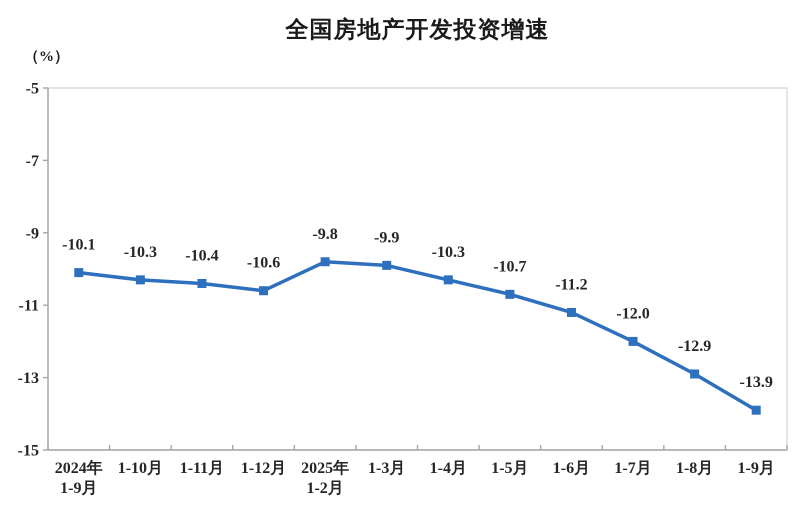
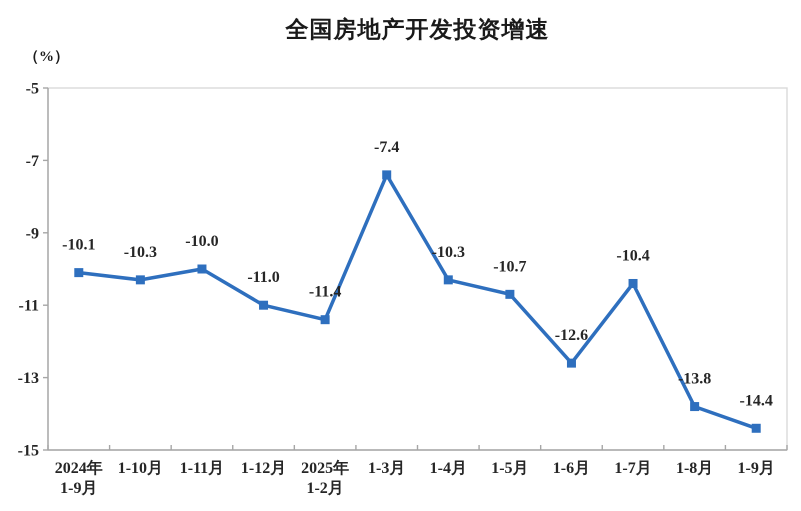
1-11月: -10.4 -> -10.0
1-12月: -10.6 -> -11.0
2025年 1-2月: -9.8 -> -11.4
1-3月: -9.9 -> -7.4
1-6月: -11.2 -> -12.6
1-7月: -12.0 -> -10.4
1-8月: -12.9 -> -13.8
1-9月: -13.9 -> -14.4
